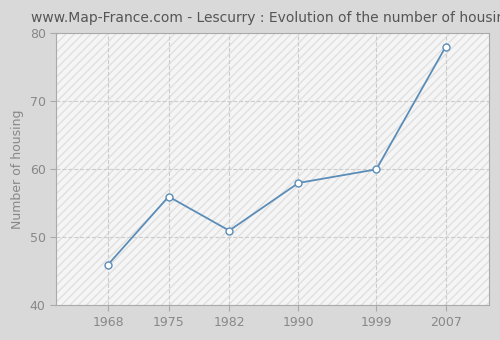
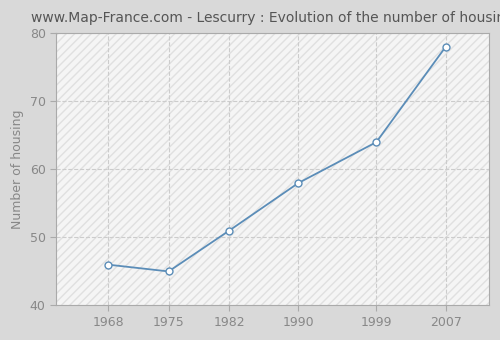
1975: 56 -> 45
1999: 60 -> 64
